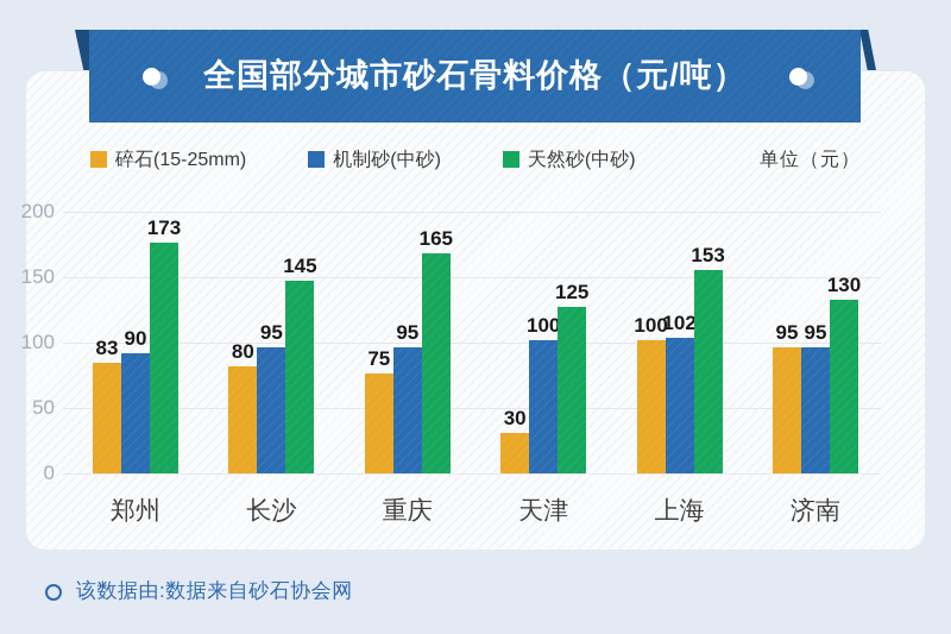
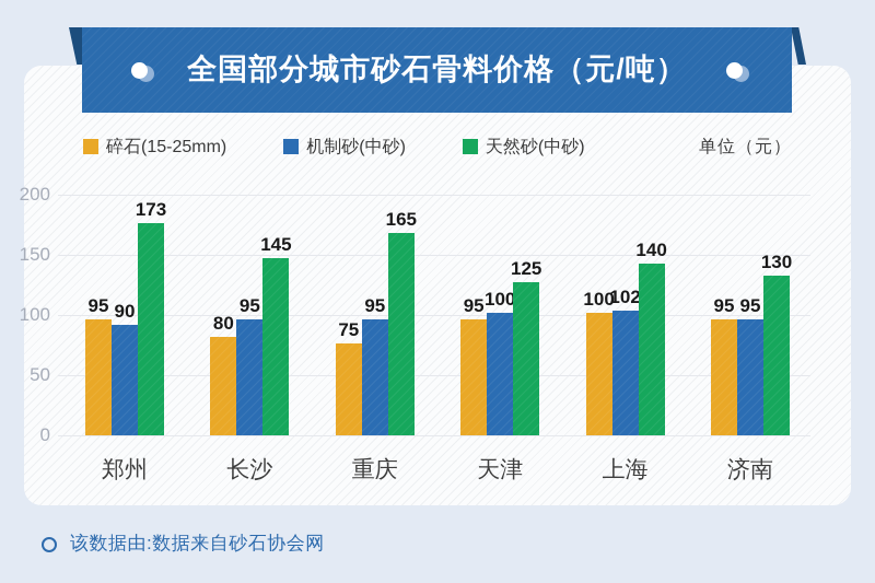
碎石(15-25mm)/郑州: 83 -> 95
碎石(15-25mm)/天津: 30 -> 95
天然砂(中砂)/上海: 153 -> 140
